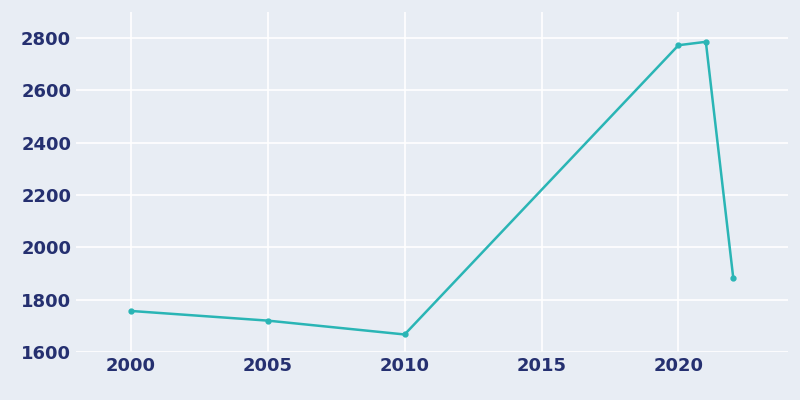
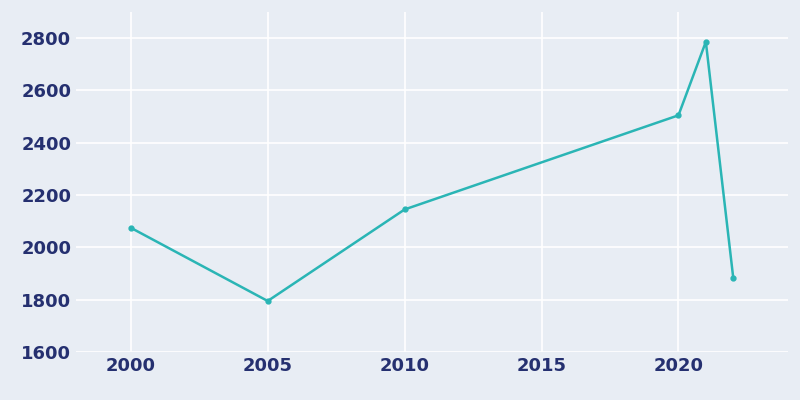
2000: 1757 -> 2075
2005: 1720 -> 1795
2010: 1667 -> 2145
2020: 2773 -> 2505
